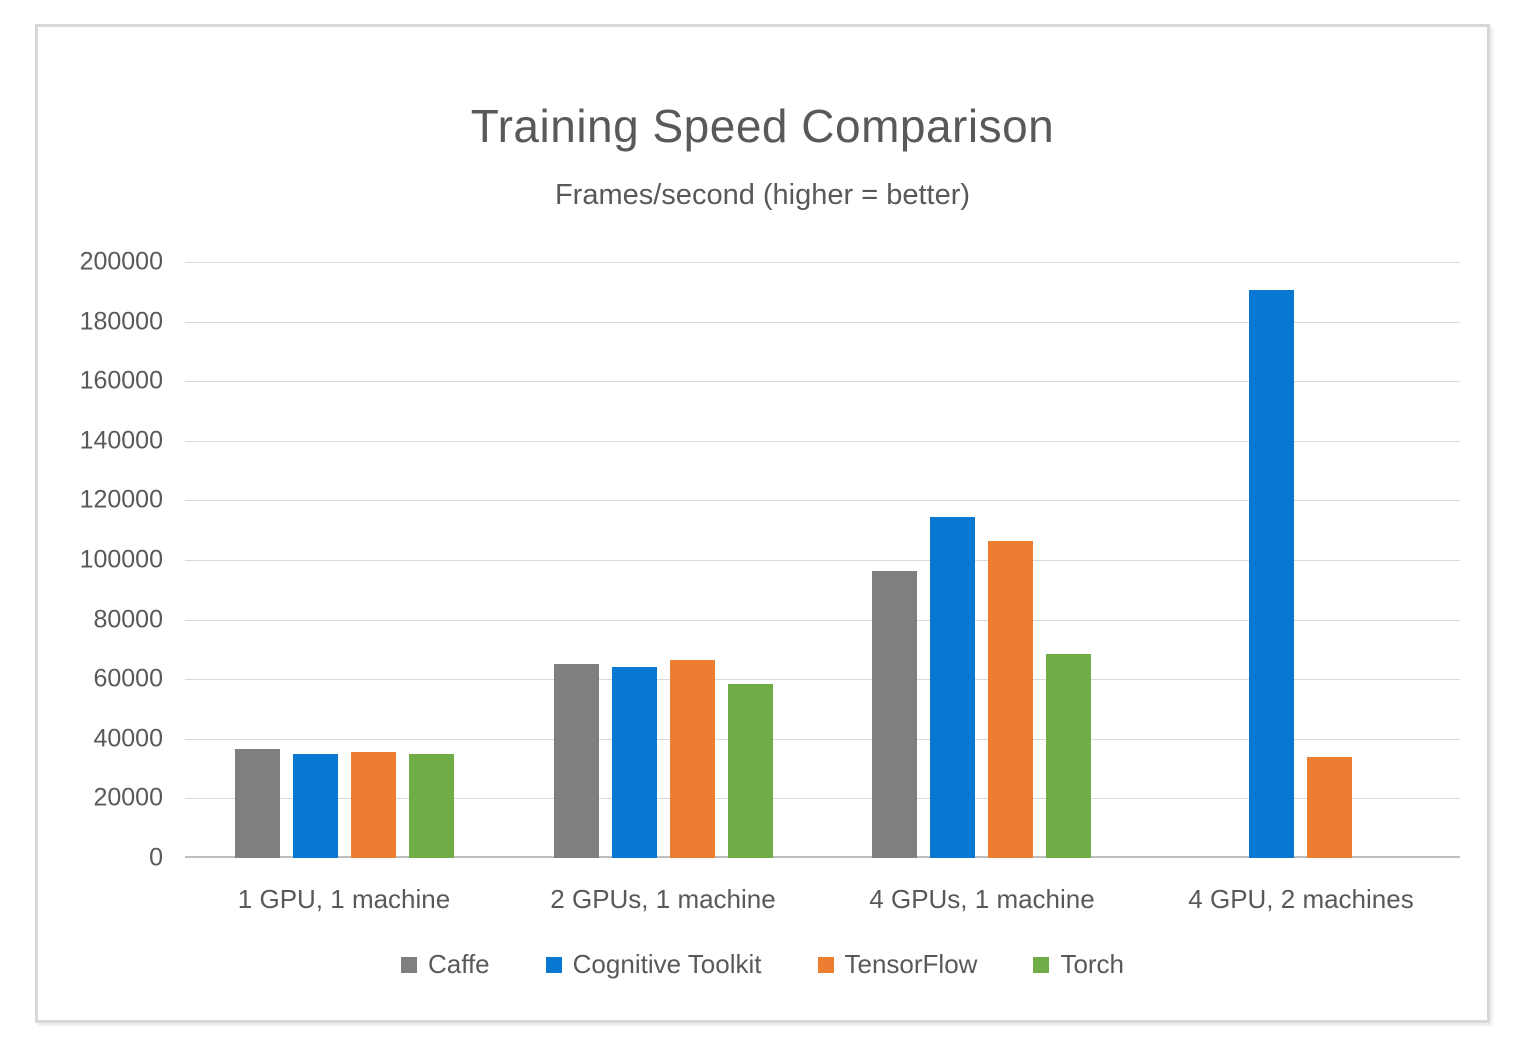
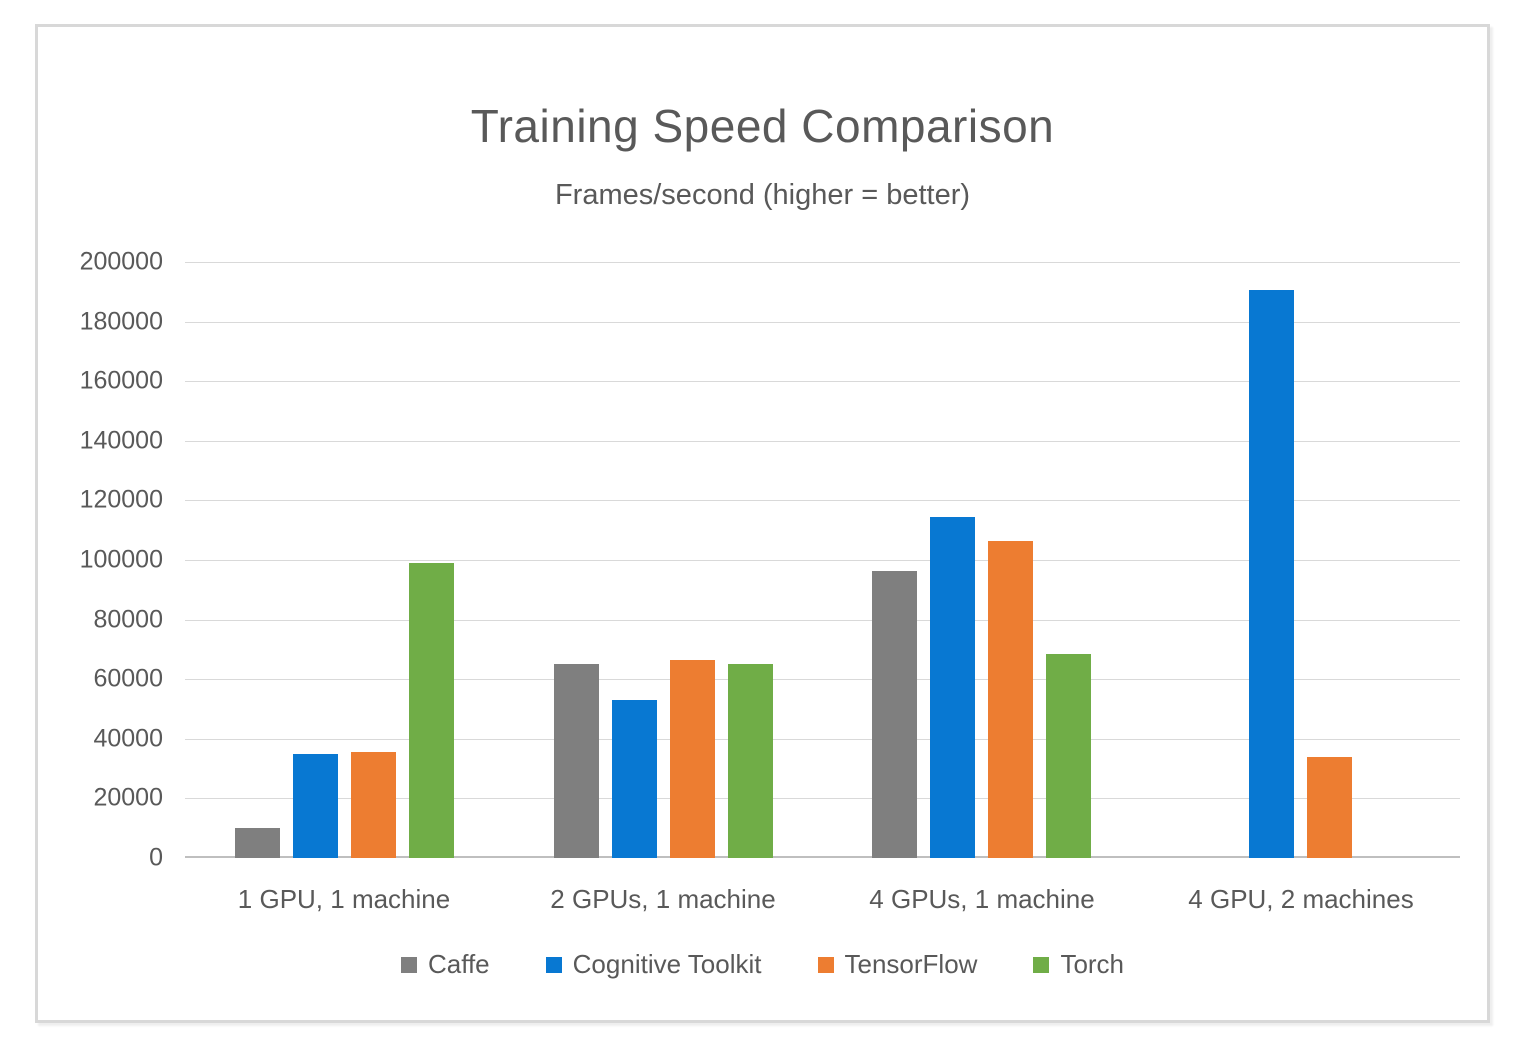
Caffe/1 GPU, 1 machine: 36000 -> 10000
Torch/1 GPU, 1 machine: 35000 -> 99000
Cognitive Toolkit/2 GPUs, 1 machine: 64000 -> 53000
Torch/2 GPUs, 1 machine: 58000 -> 65000
